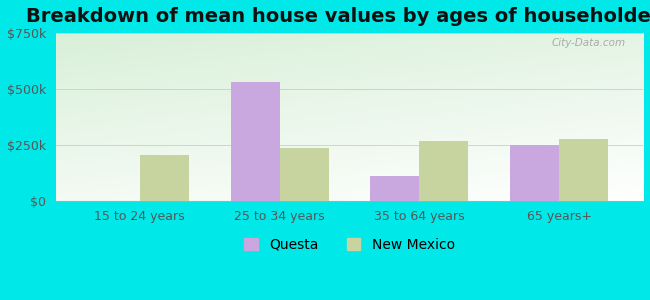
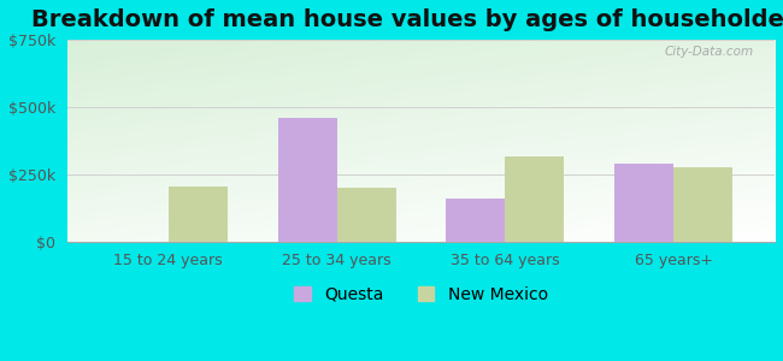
Questa/25 to 34 years: $530k -> $460k
New Mexico/25 to 34 years: $235k -> $200k
Questa/35 to 64 years: $110k -> $160k
New Mexico/35 to 64 years: $265k -> $315k
Questa/65 years+: $250k -> $290k
